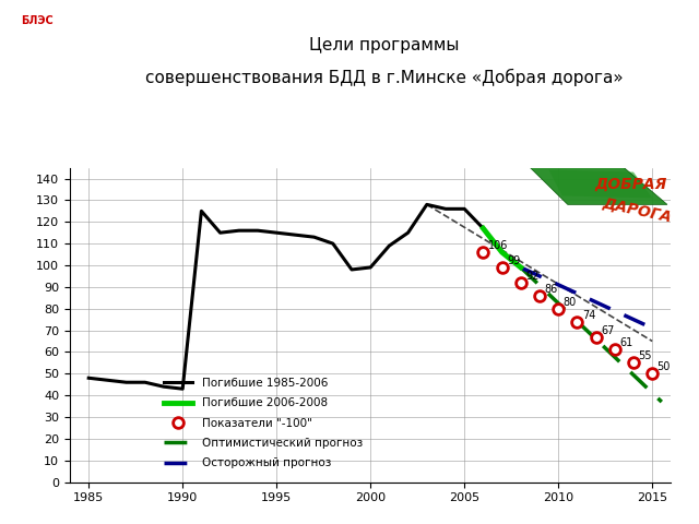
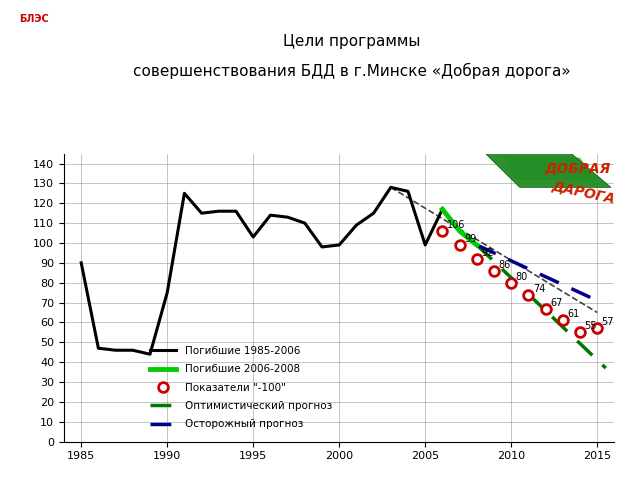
Погибшие 1985-2006/1985: 48 -> 90
Погибшие 1985-2006/1990: 43 -> 75
Погибшие 1985-2006/1995: 115 -> 103
Погибшие 1985-2006/2005: 126 -> 99
Показатели "-100"/2015: 50 -> 57
